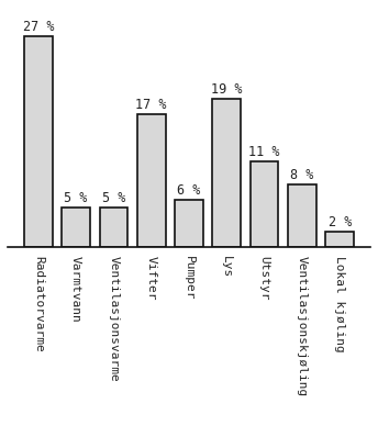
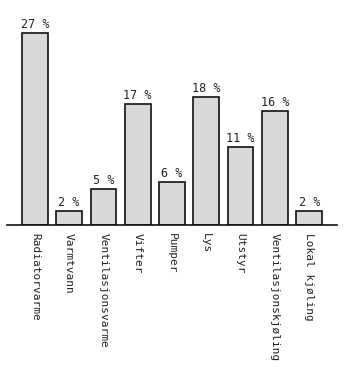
Varmtvann: 5 -> 2
Lys: 19 -> 18
Ventilasjonskjøling: 8 -> 16
